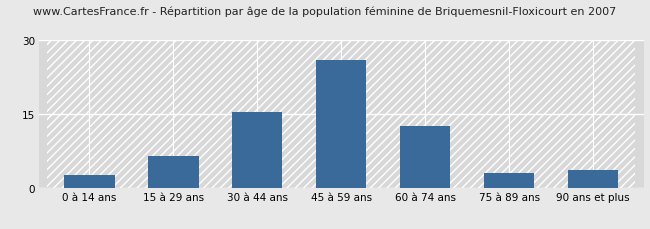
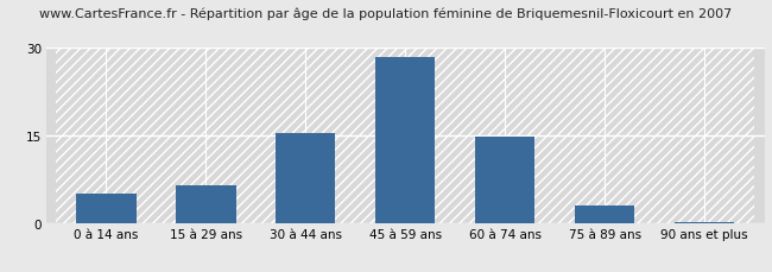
0 à 14 ans: 2.5 -> 5.0
45 à 59 ans: 26.0 -> 28.5
60 à 74 ans: 12.5 -> 14.7
90 ans et plus: 3.5 -> 0.2
